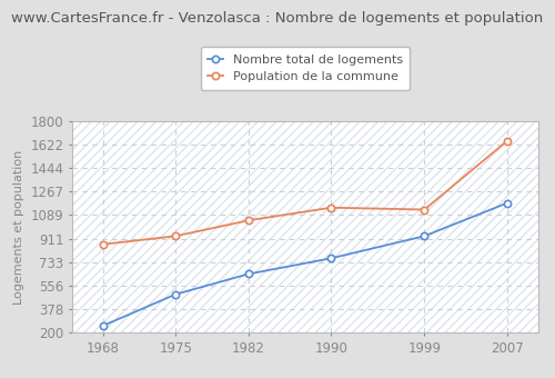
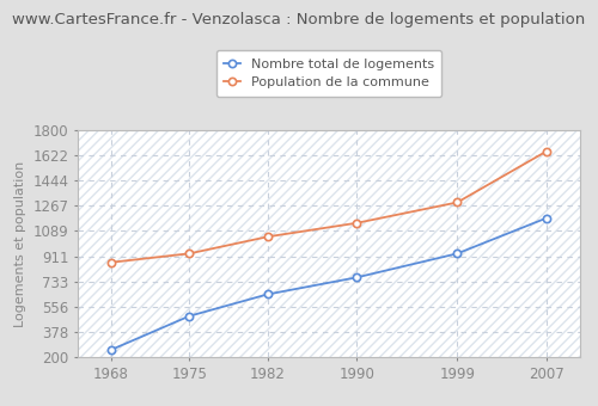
Population de la commune/1999: 1130 -> 1290
